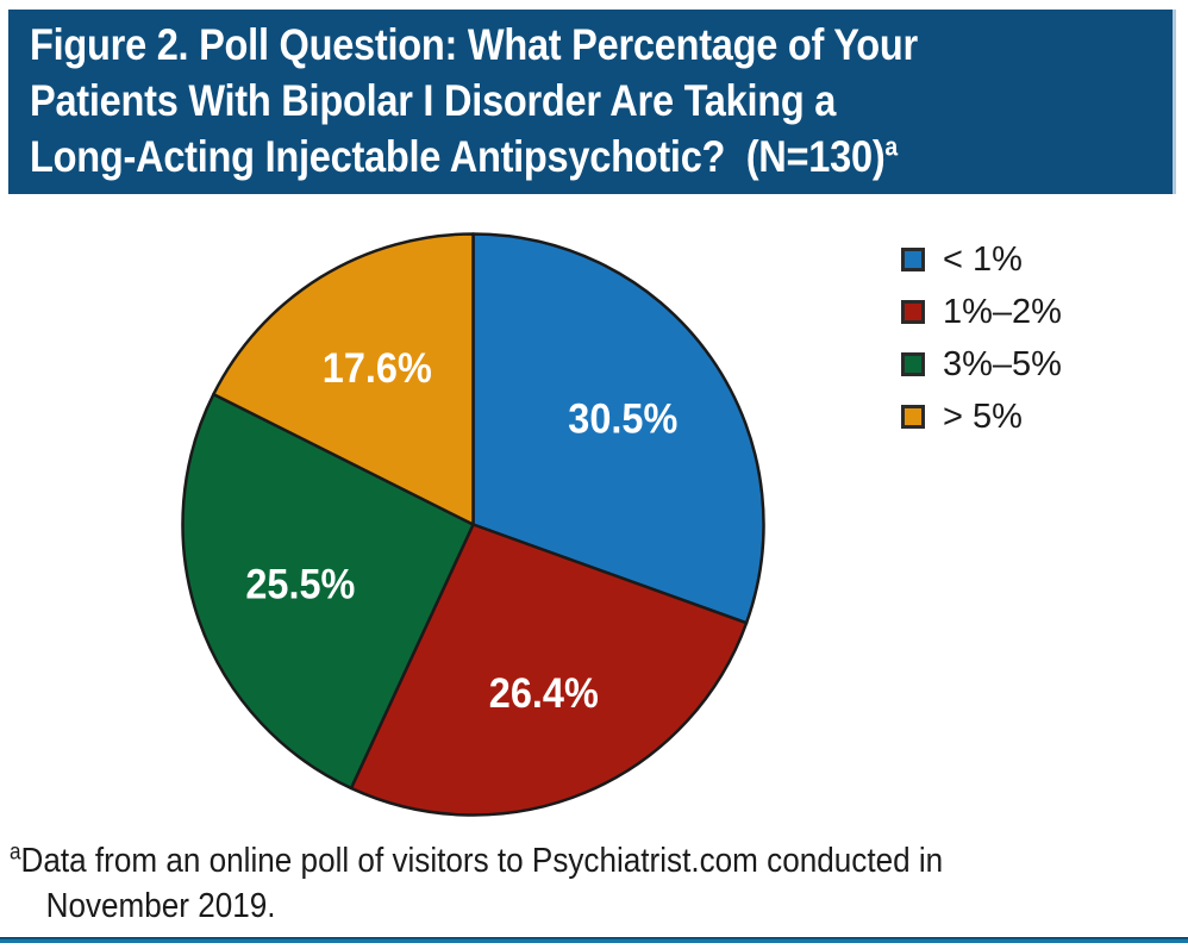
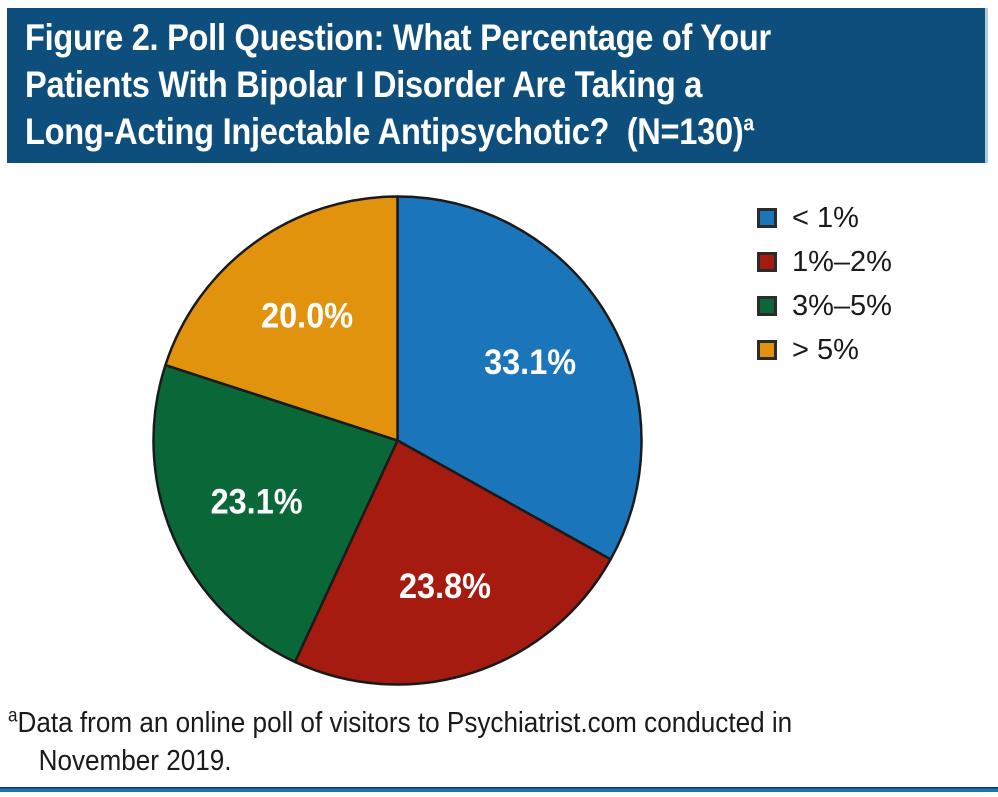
< 1%: 30.5% -> 33.1%
1%–2%: 26.4% -> 23.8%
3%–5%: 25.5% -> 23.1%
> 5%: 17.6% -> 20.0%
